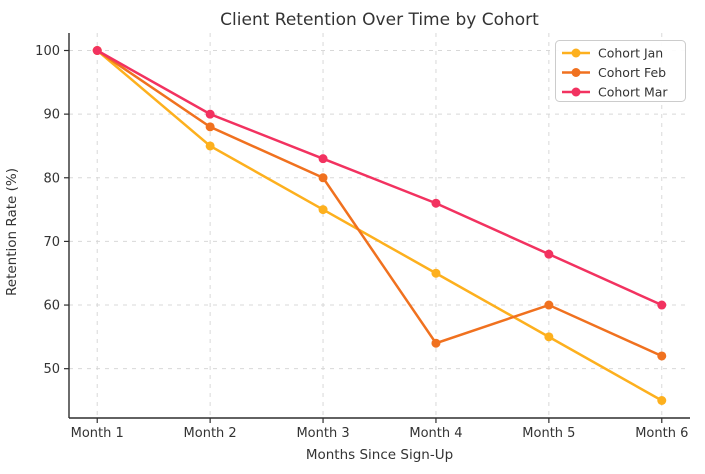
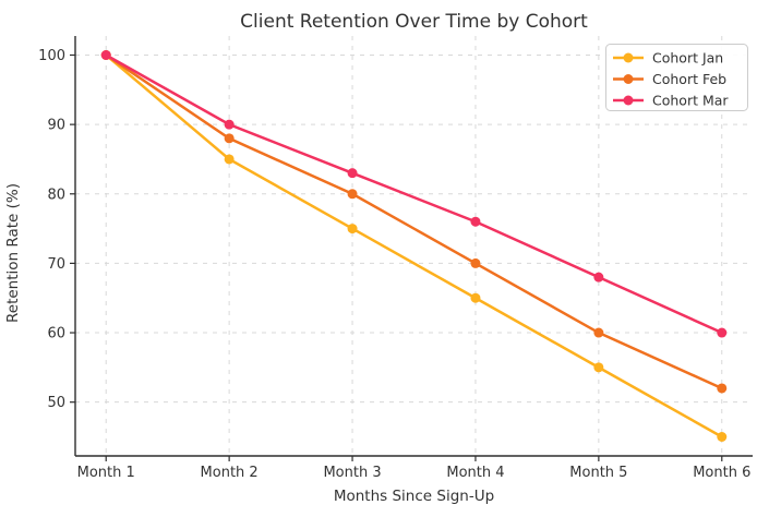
Cohort Feb/Month 4: 54 -> 70
